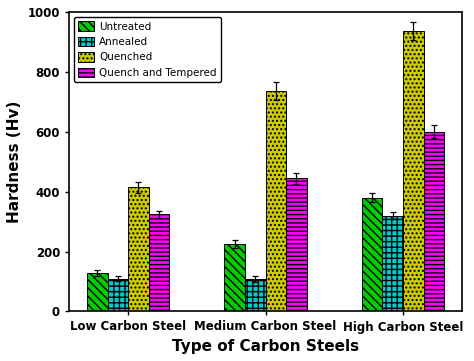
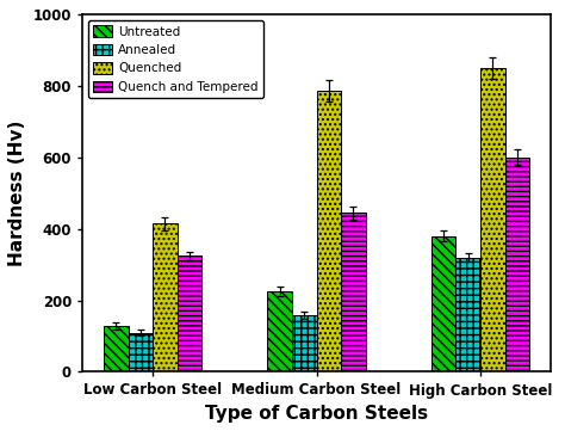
Annealed/Medium Carbon Steel: 110 -> 160
Quenched/Medium Carbon Steel: 735 -> 785
Quenched/High Carbon Steel: 935 -> 848
